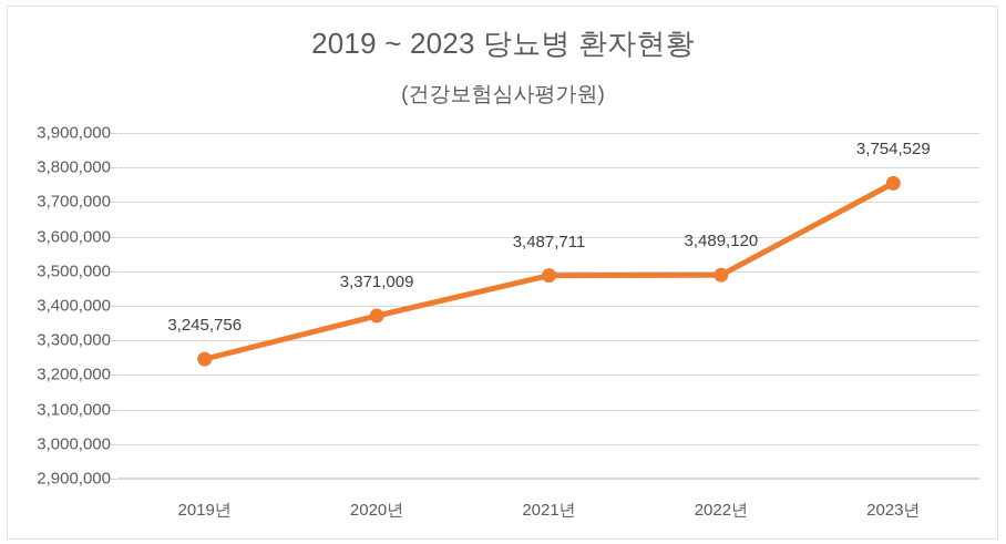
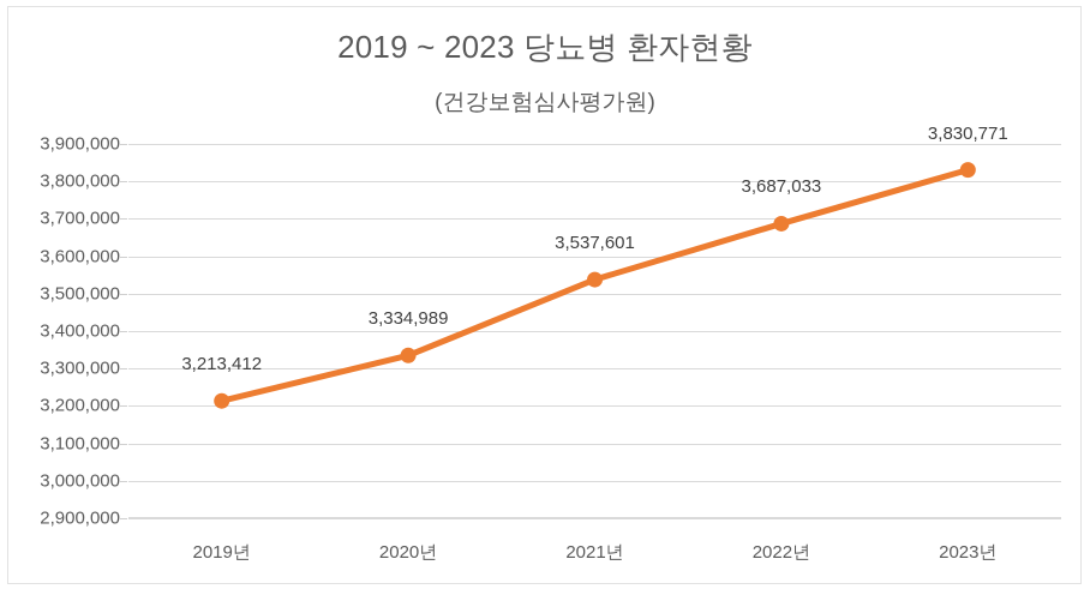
2019년: 3,245,756 -> 3,213,412
2020년: 3,371,009 -> 3,334,989
2021년: 3,487,711 -> 3,537,601
2022년: 3,489,120 -> 3,687,033
2023년: 3,754,529 -> 3,830,771
